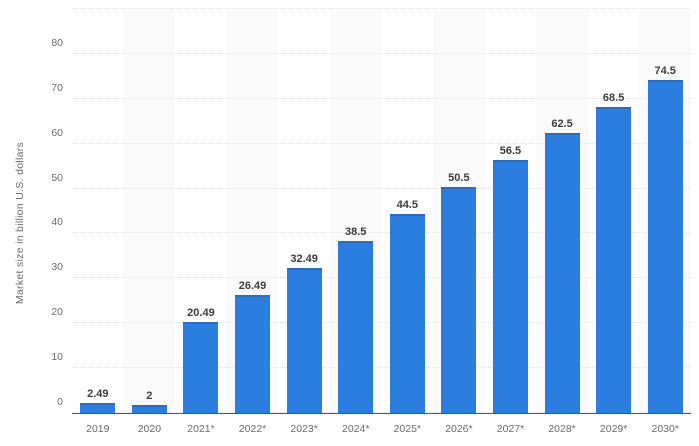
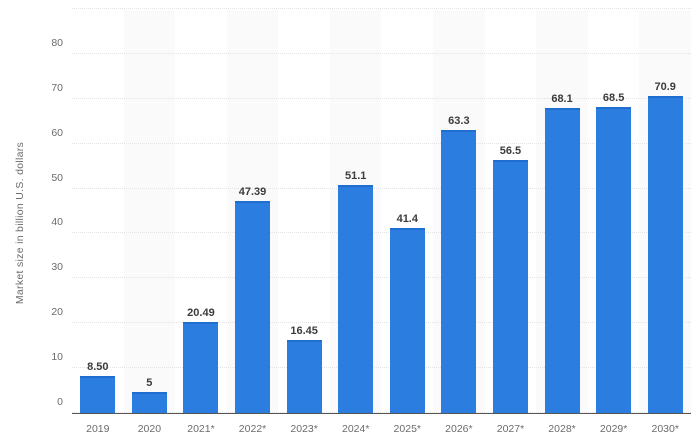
2019: 2.49 -> 8.50
2020: 2 -> 5
2022*: 26.49 -> 47.39
2023*: 32.49 -> 16.45
2024*: 38.5 -> 51.1
2025*: 44.5 -> 41.4
2026*: 50.5 -> 63.3
2028*: 62.5 -> 68.1
2030*: 74.5 -> 70.9
